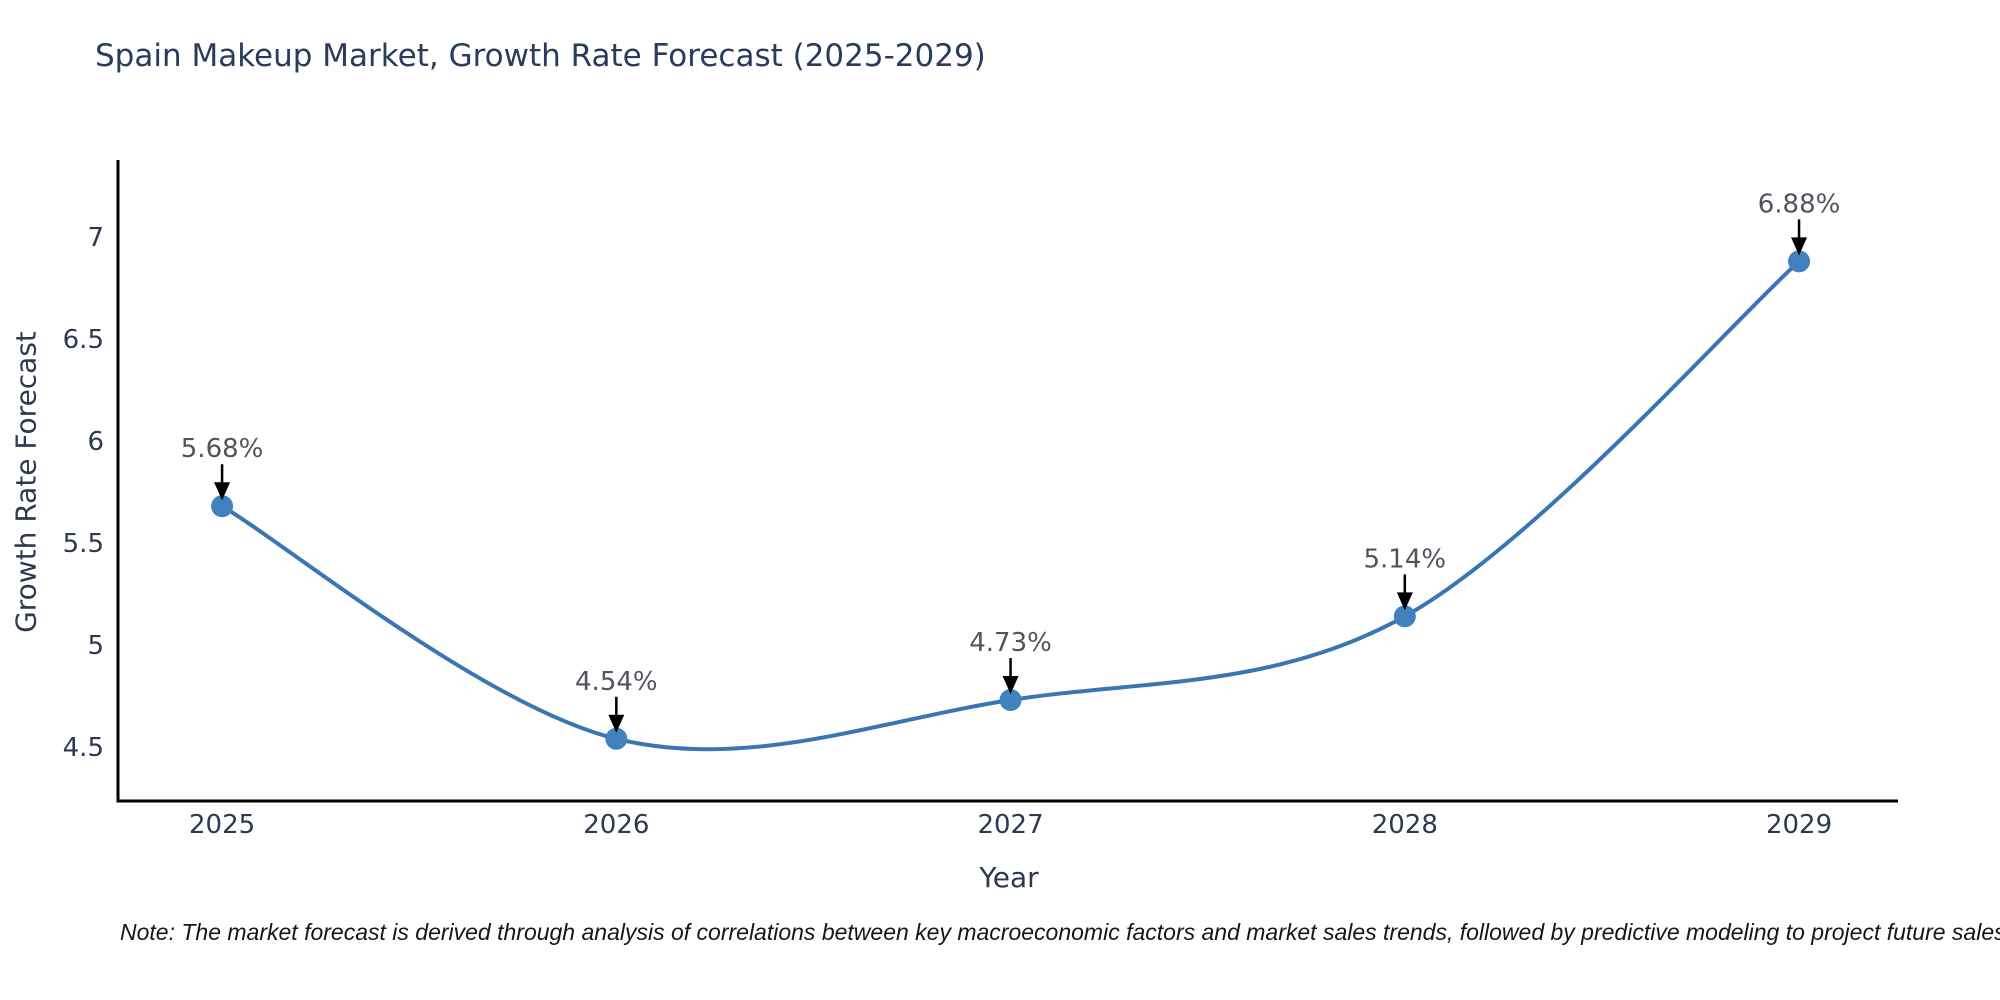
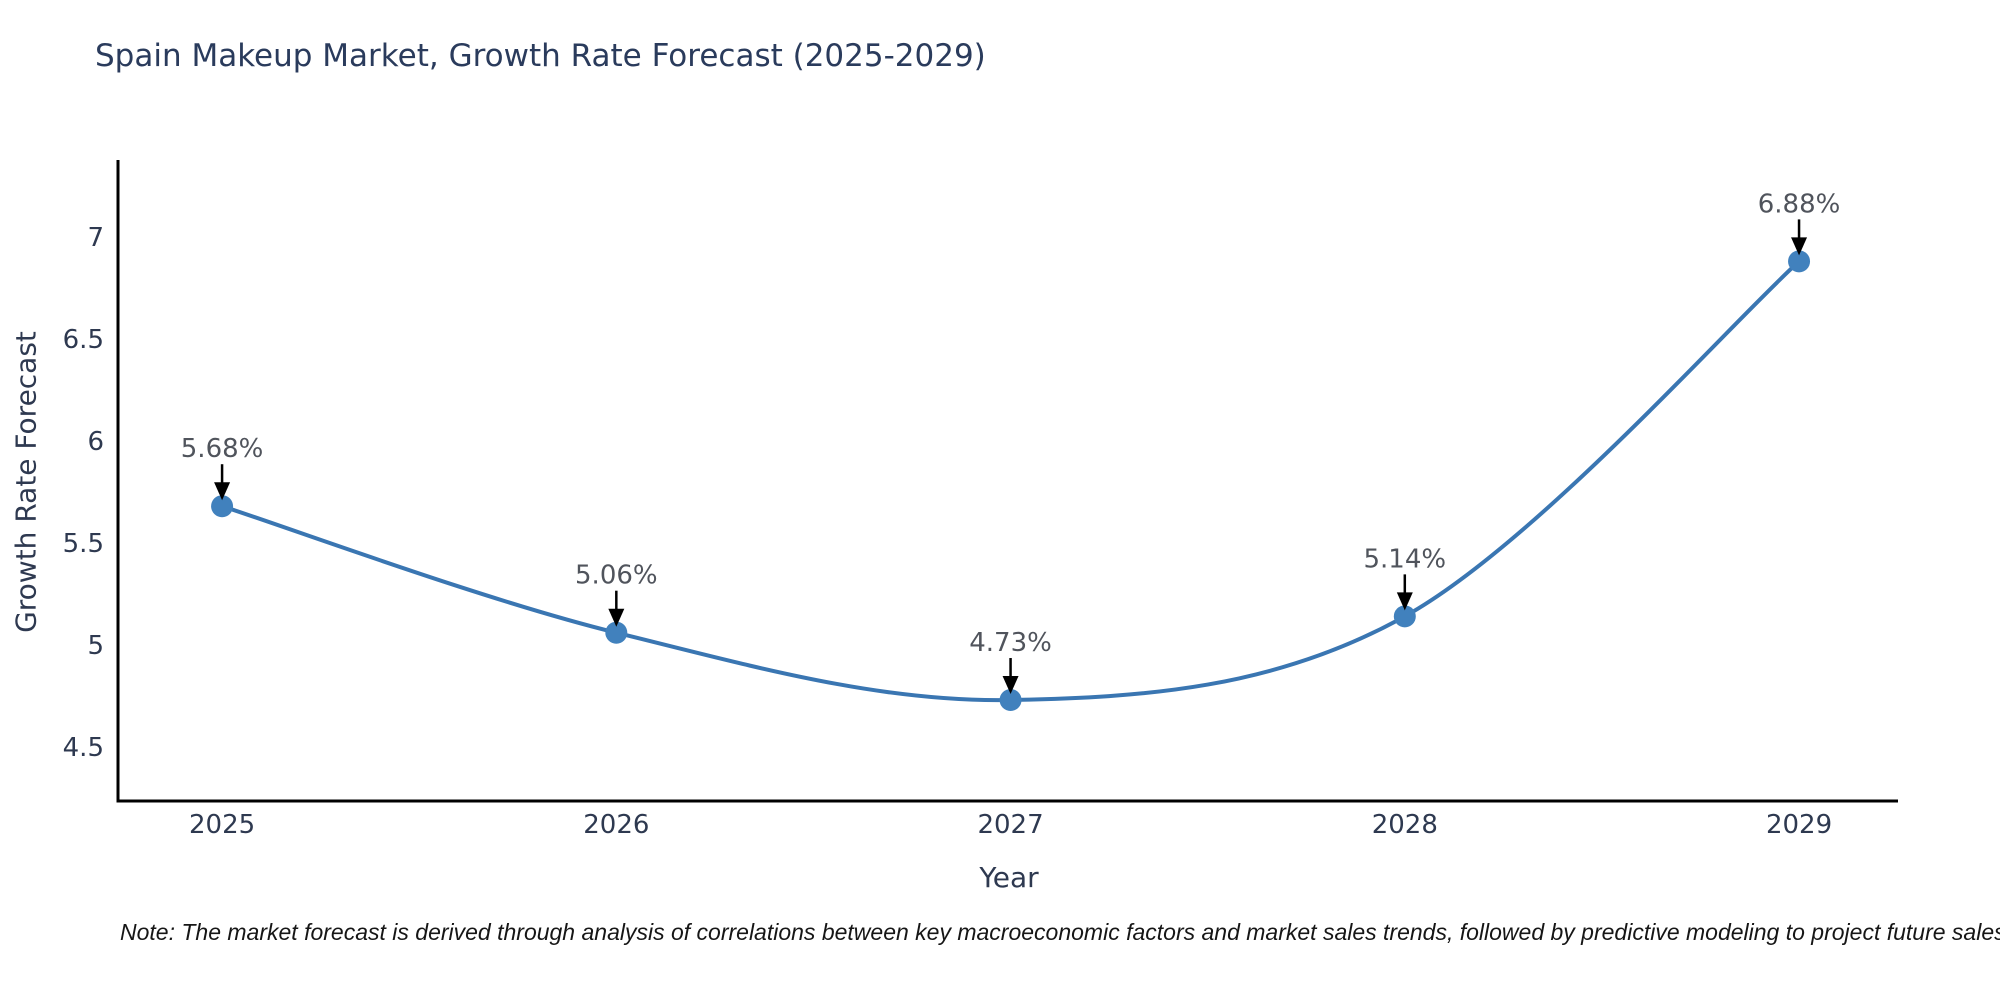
2026: 4.54% -> 5.06%
